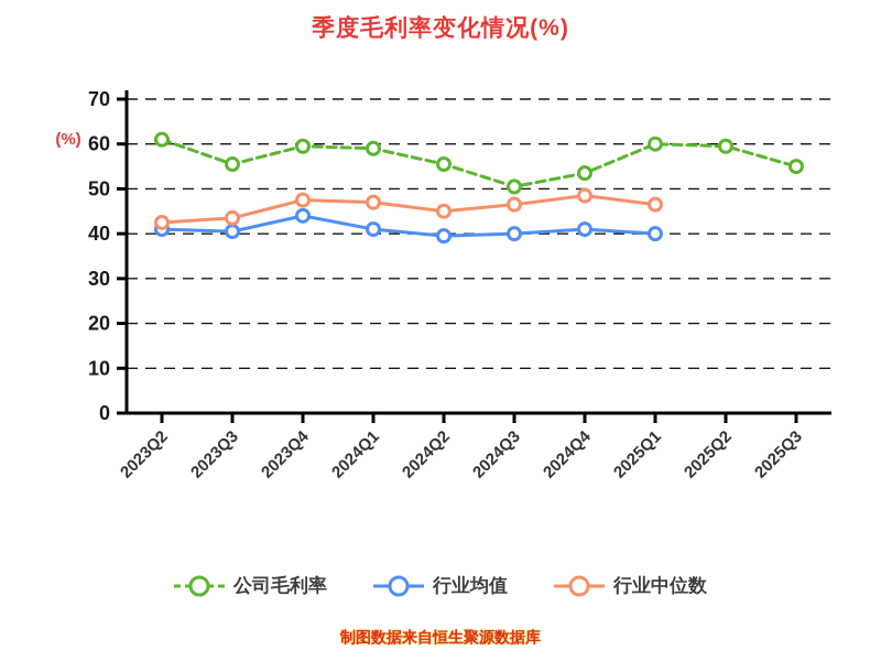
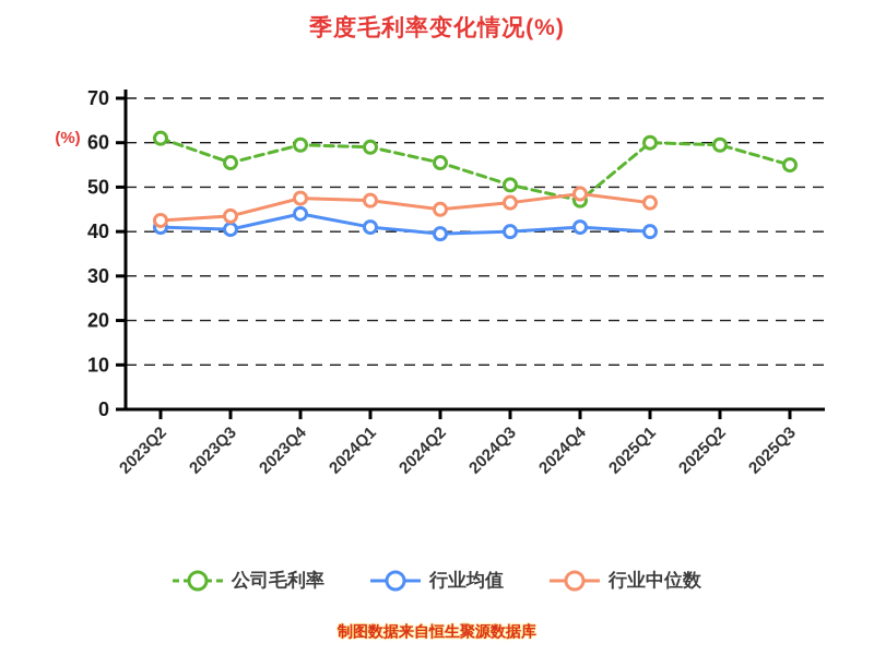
公司毛利率/2024Q4: 54 -> 47
